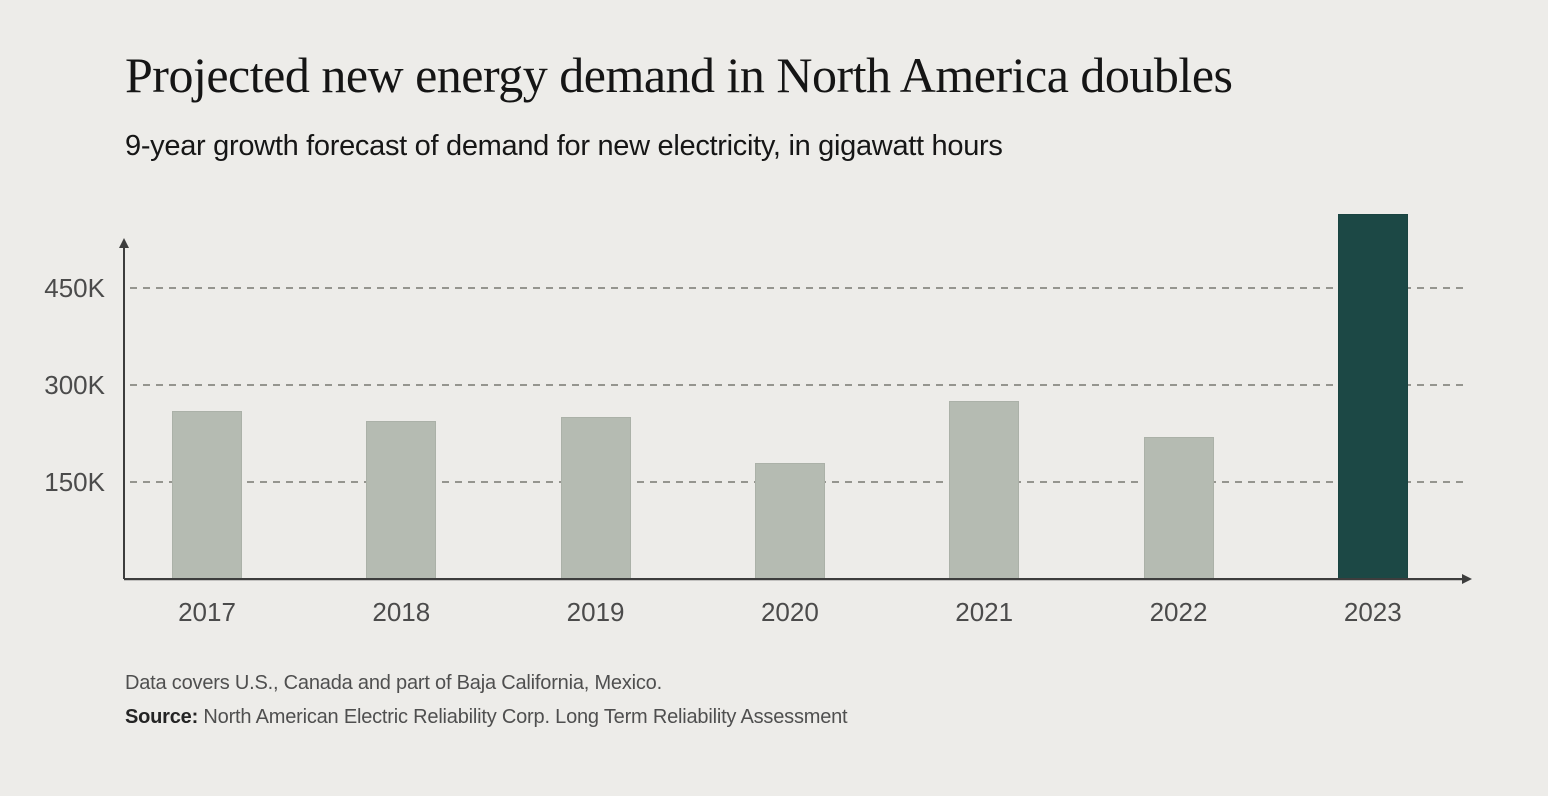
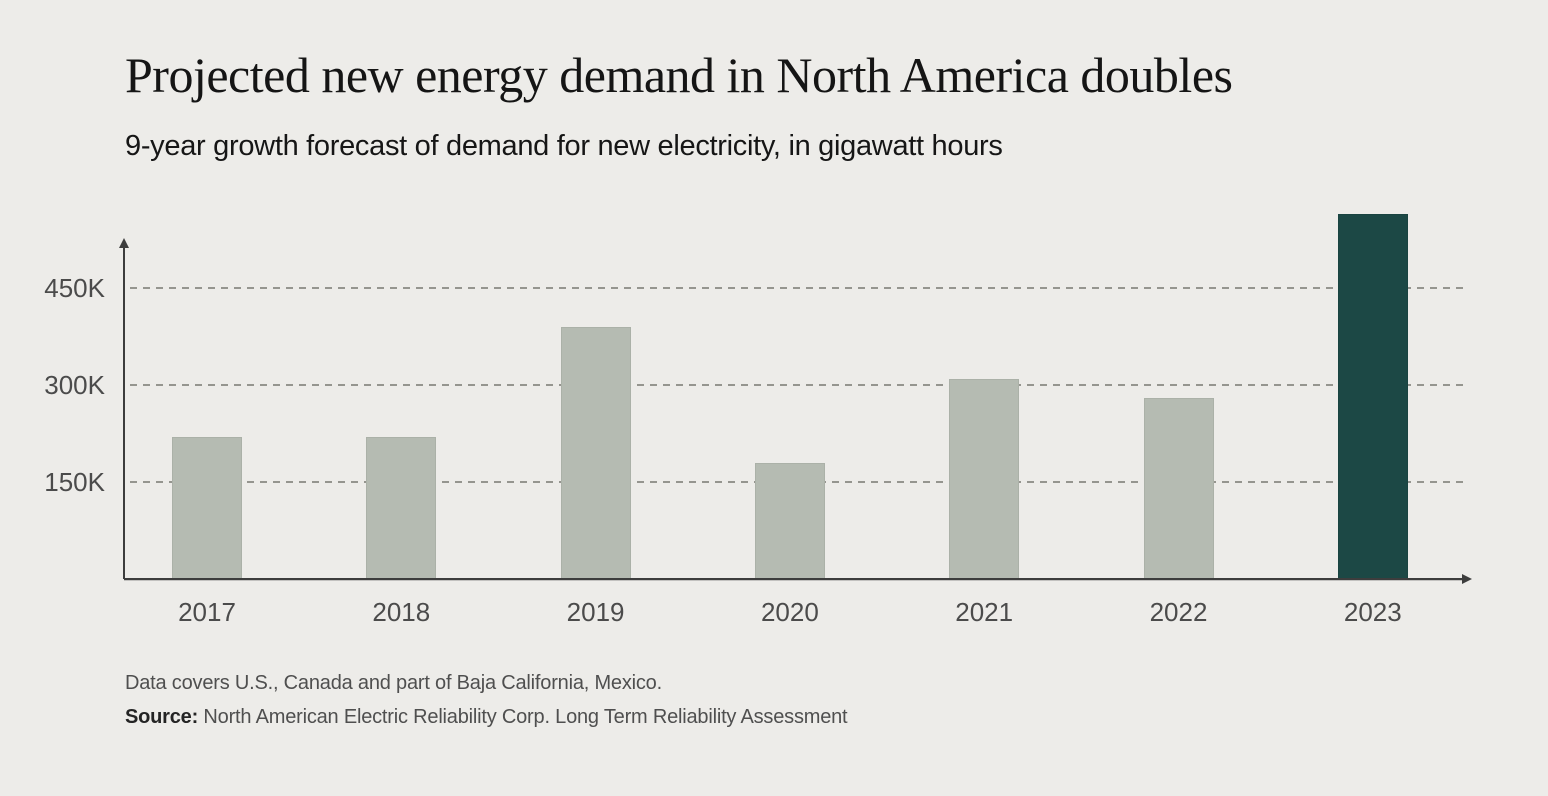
2017: 260K -> 220K
2018: 240K -> 220K
2019: 250K -> 390K
2021: 280K -> 310K
2022: 220K -> 280K
